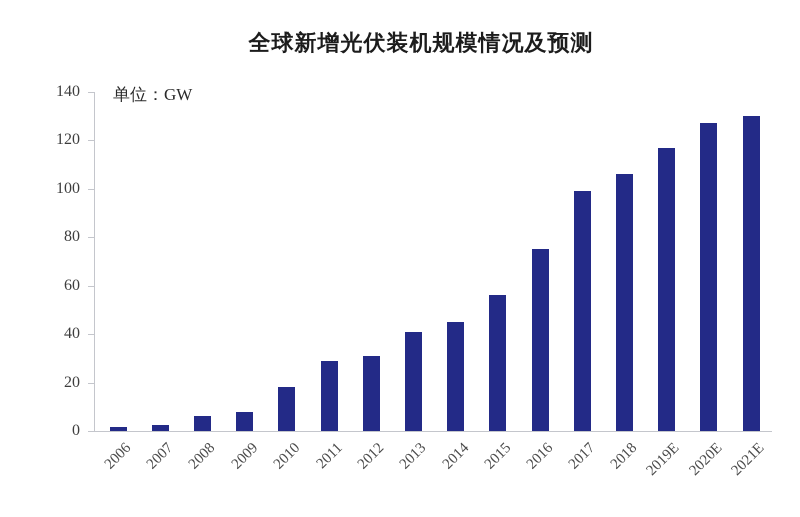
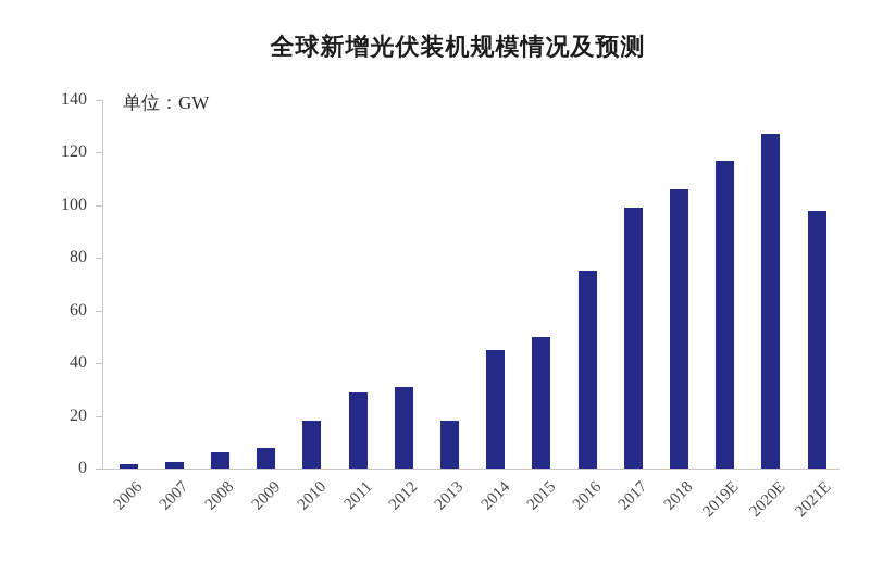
2013: 41 -> 18
2015: 56 -> 50
2021E: 130 -> 98
